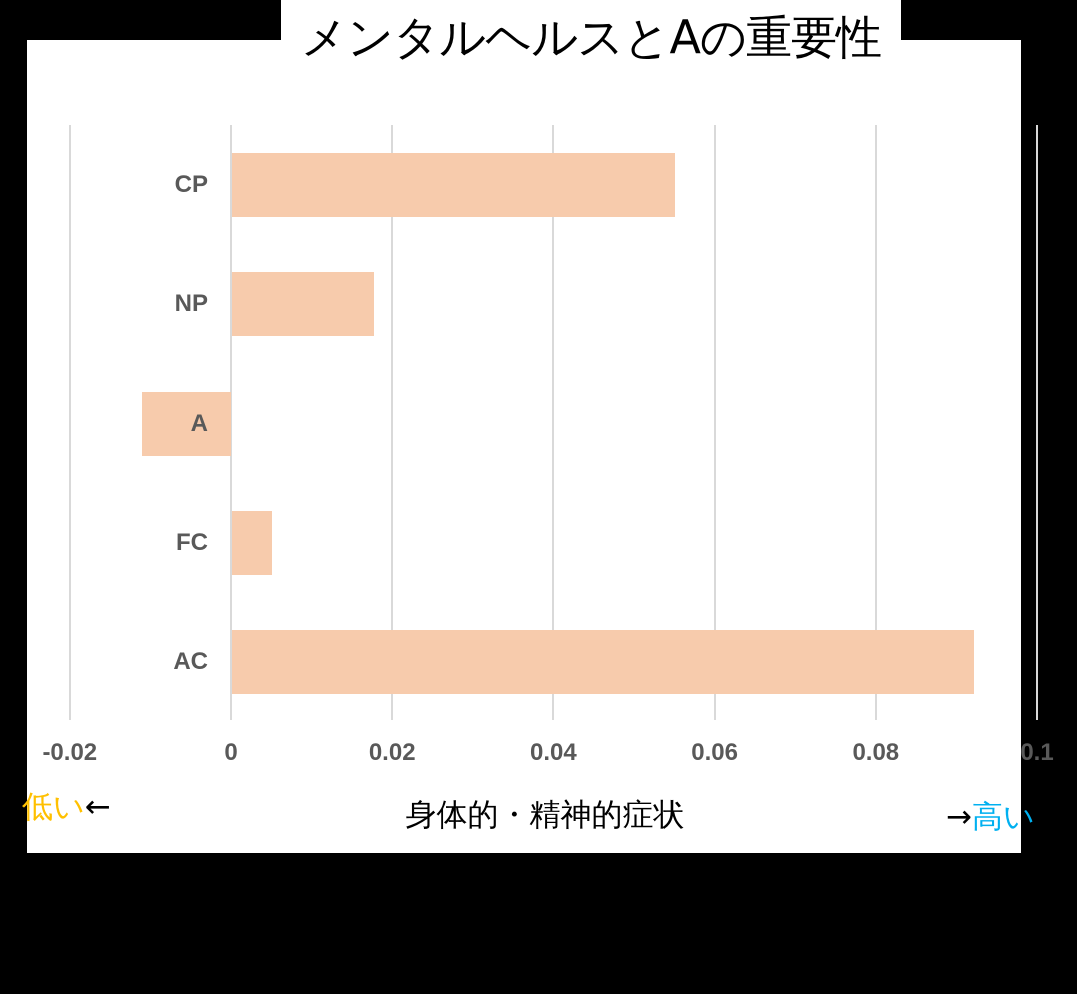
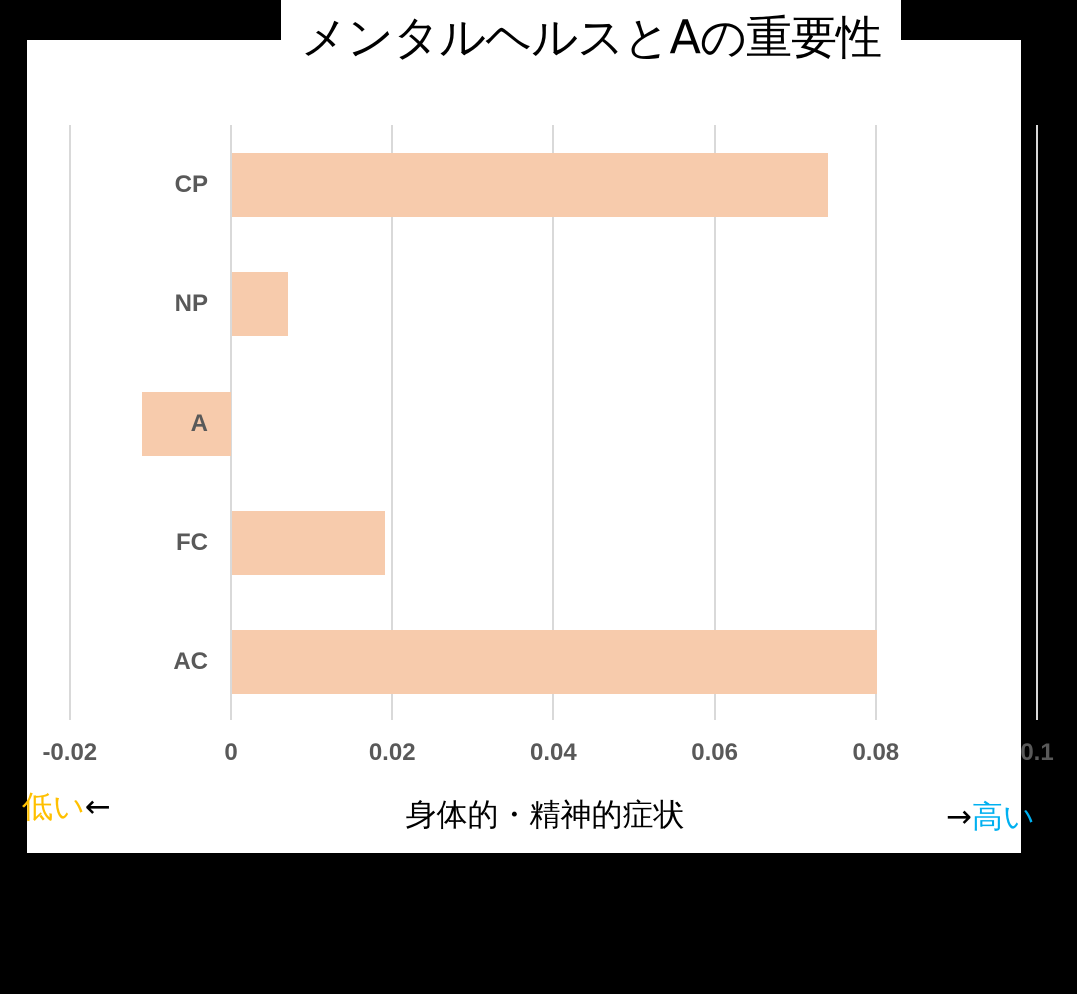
CP: 0.055 -> 0.074
NP: 0.018 -> 0.007
FC: 0.005 -> 0.019
AC: 0.092 -> 0.080
